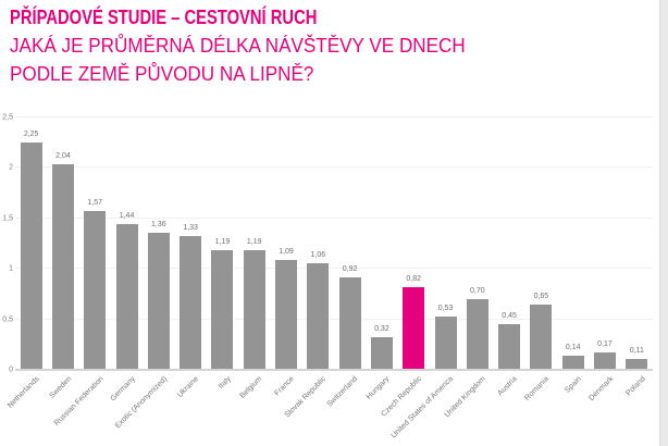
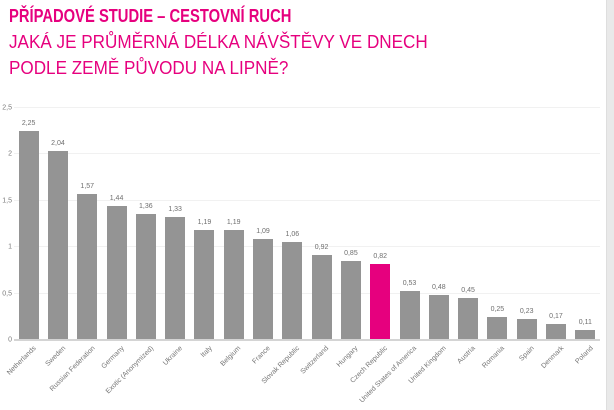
Hungary: 0,32 -> 0,85
United Kingdom: 0,70 -> 0,48
Romania: 0,65 -> 0,25
Spain: 0,14 -> 0,23
